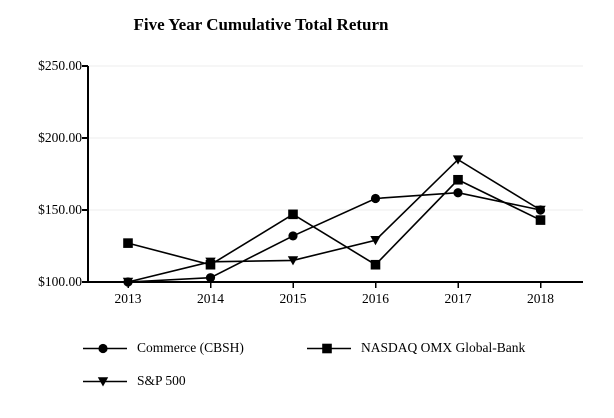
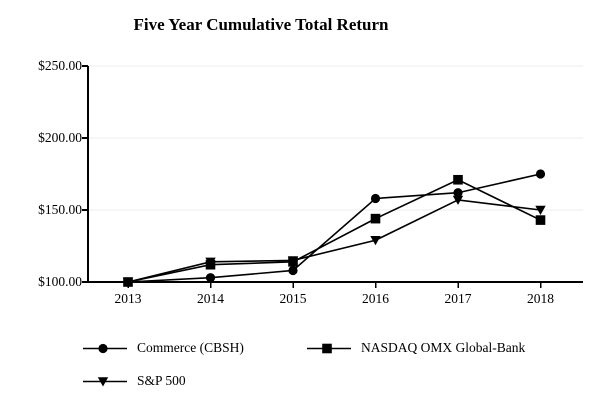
NASDAQ OMX Global-Bank/2013: $127 -> $100
Commerce (CBSH)/2015: $132 -> $108
NASDAQ OMX Global-Bank/2015: $147 -> $114
NASDAQ OMX Global-Bank/2016: $112 -> $144
S&P 500/2017: $185 -> $157
Commerce (CBSH)/2018: $150 -> $175
